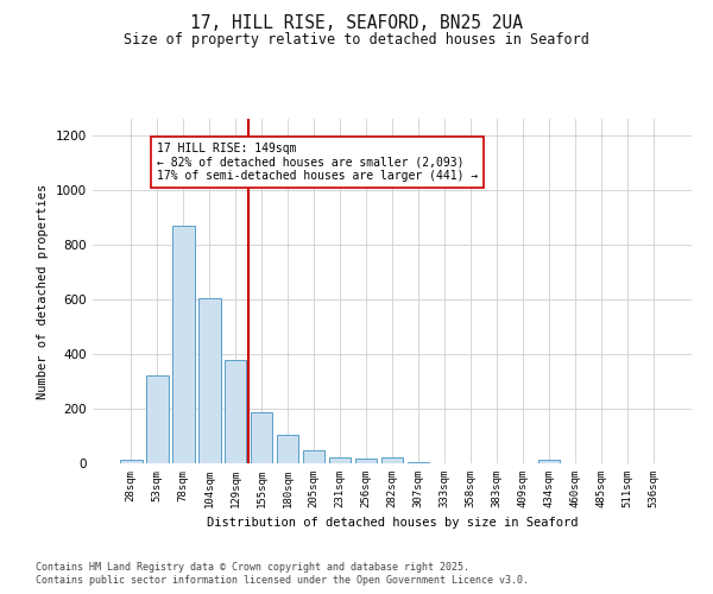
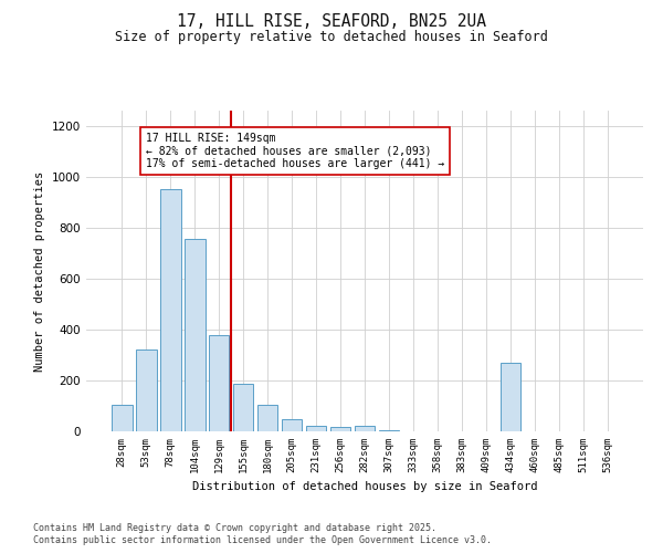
28sqm: 12 -> 105
78sqm: 870 -> 950
104sqm: 605 -> 755
434sqm: 13 -> 270
